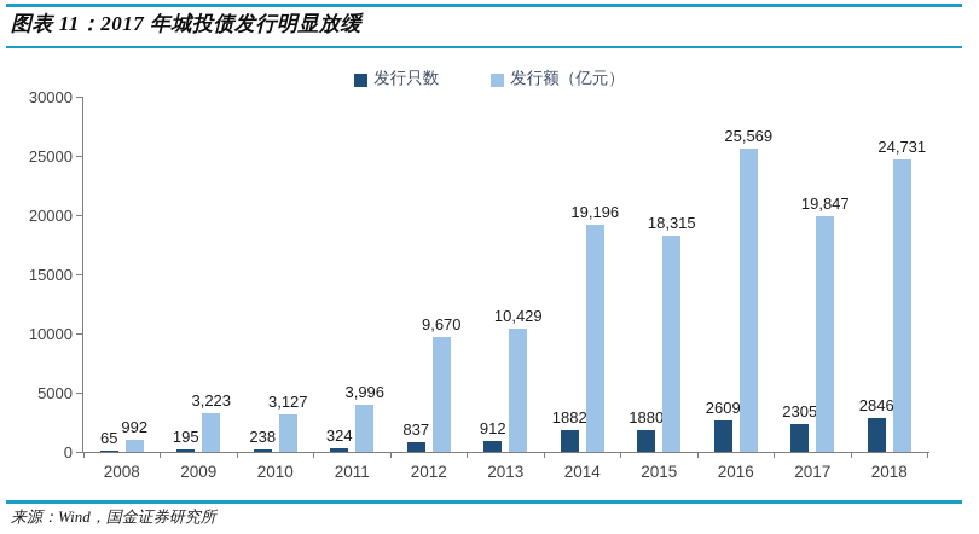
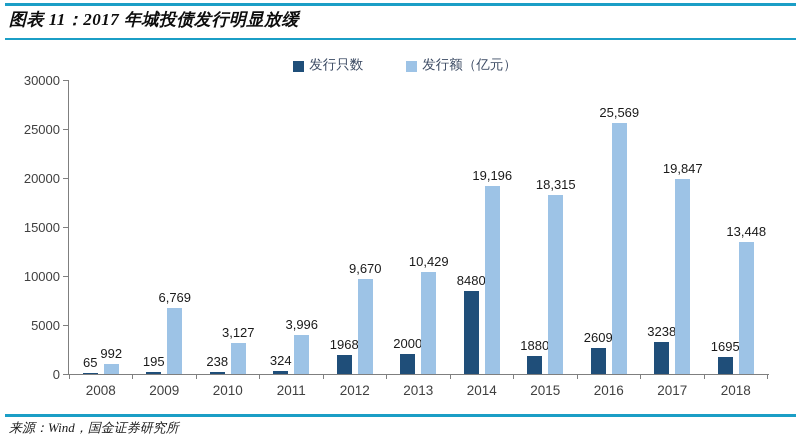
发行额（亿元）/2009: 3,223 -> 6,769
发行只数/2012: 837 -> 1968
发行只数/2013: 912 -> 2000
发行只数/2014: 1882 -> 8480
发行只数/2017: 2305 -> 3238
发行只数/2018: 2846 -> 1695
发行额（亿元）/2018: 24,731 -> 13,448
